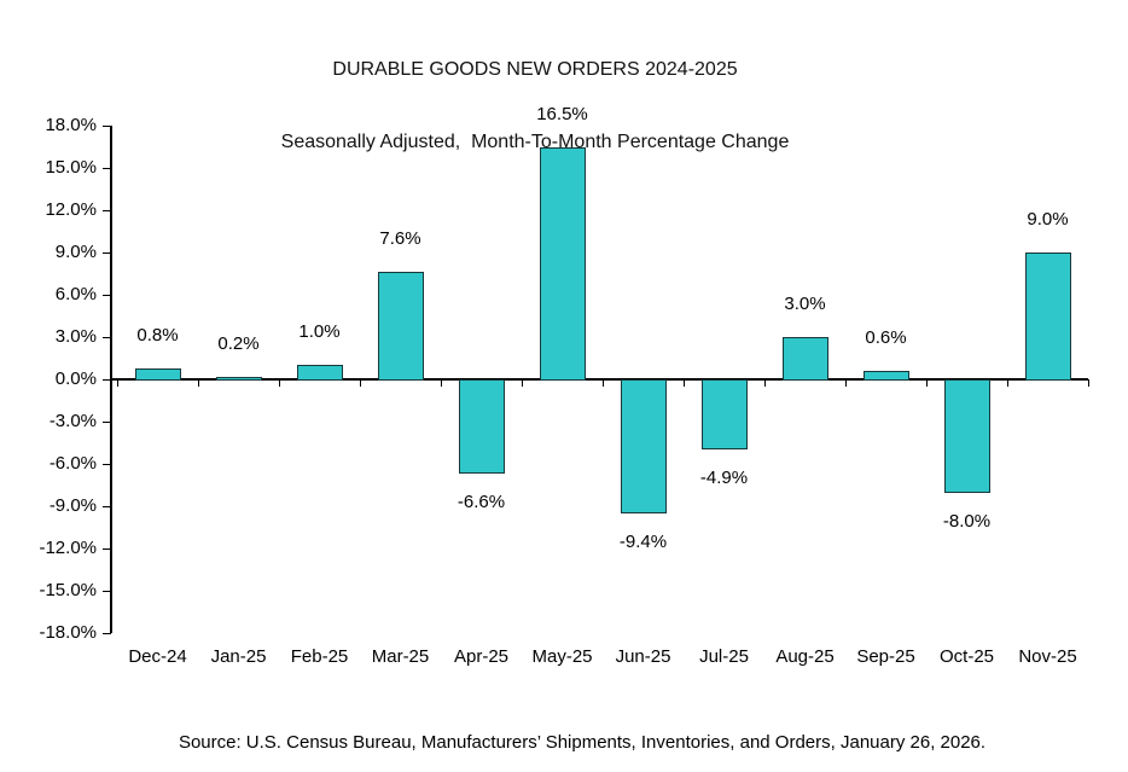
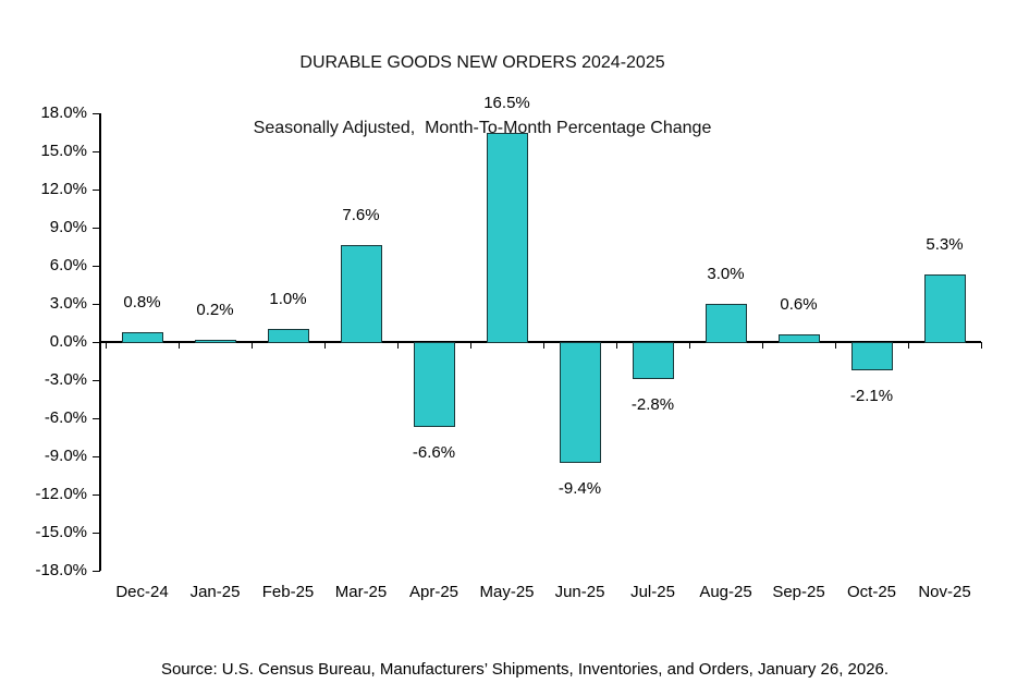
Jul-25: -4.9% -> -2.8%
Oct-25: -8.0% -> -2.1%
Nov-25: 9.0% -> 5.3%
